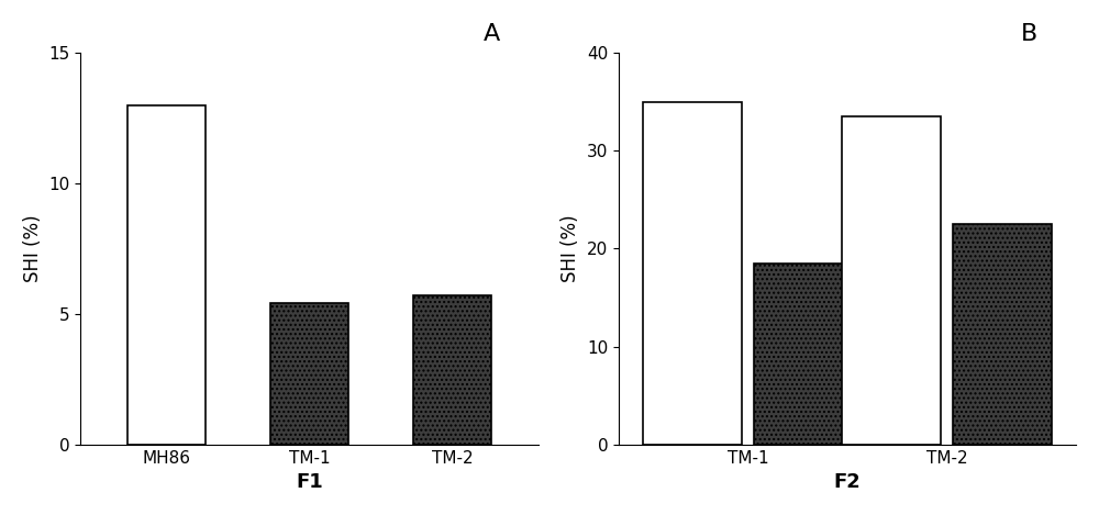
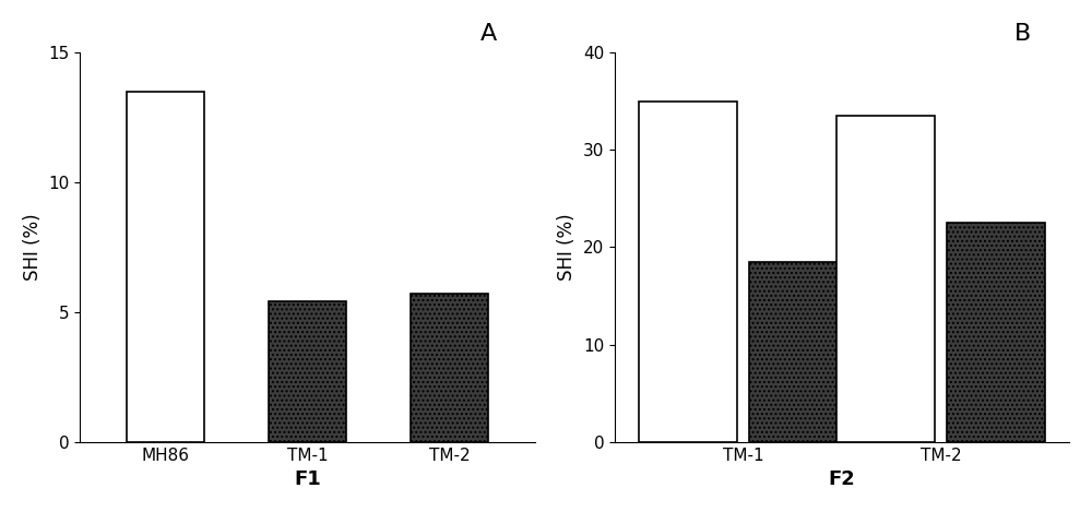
MH86: 13.0 -> 13.5
